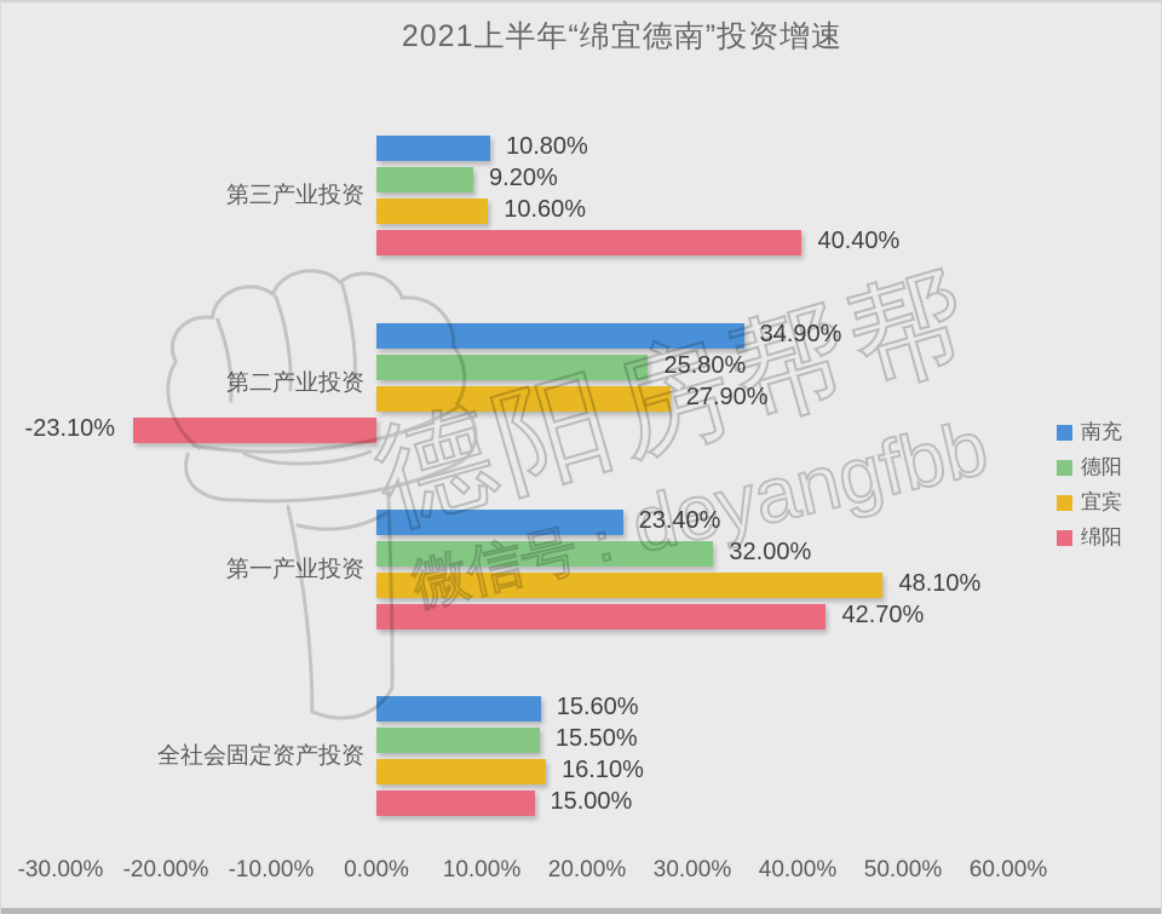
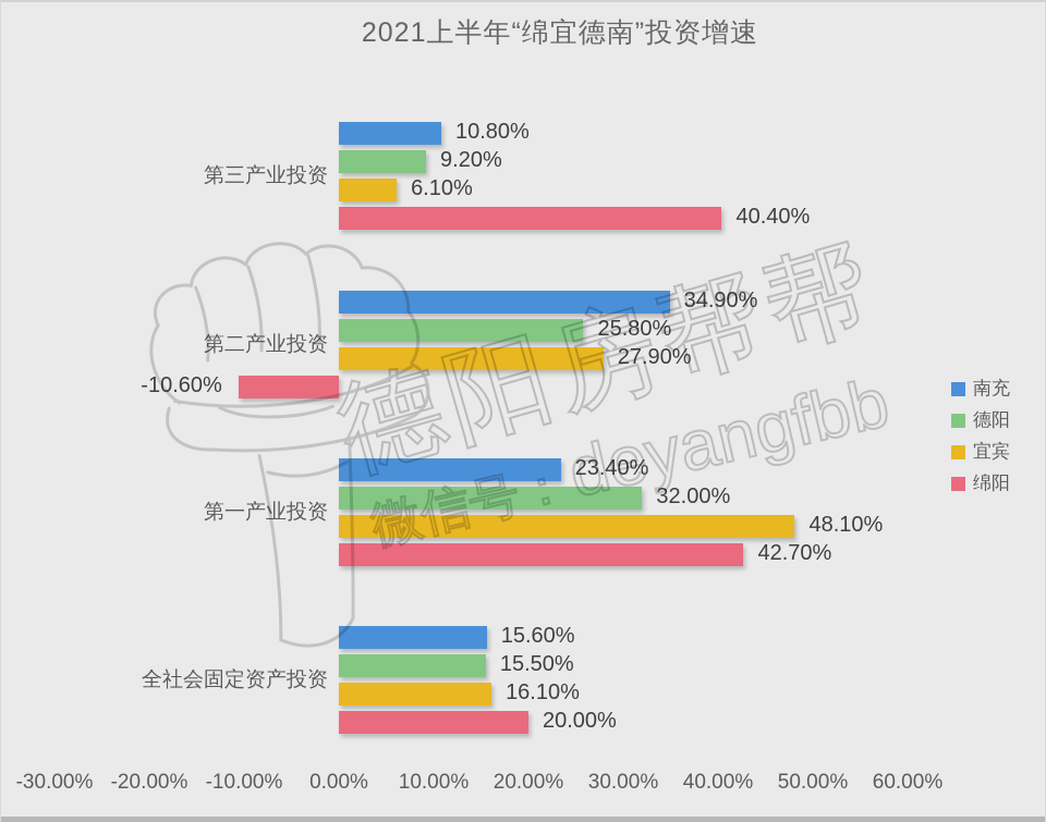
宜宾/第三产业投资: 10.60% -> 6.10%
绵阳/第二产业投资: -23.10% -> -10.60%
绵阳/全社会固定资产投资: 15.00% -> 20.00%
